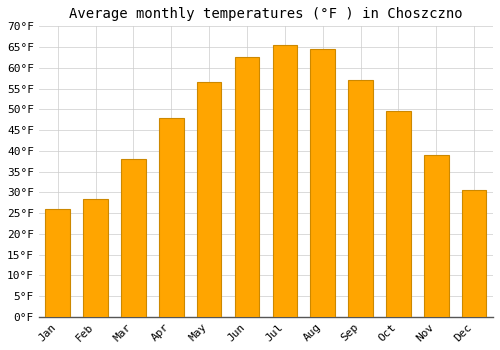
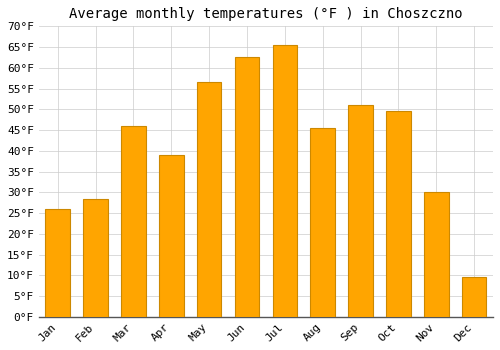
Mar: 38.0°F -> 46.0°F
Apr: 48.0°F -> 39.0°F
Aug: 64.5°F -> 45.5°F
Sep: 57.0°F -> 51.0°F
Nov: 39.0°F -> 30.0°F
Dec: 30.5°F -> 9.5°F
